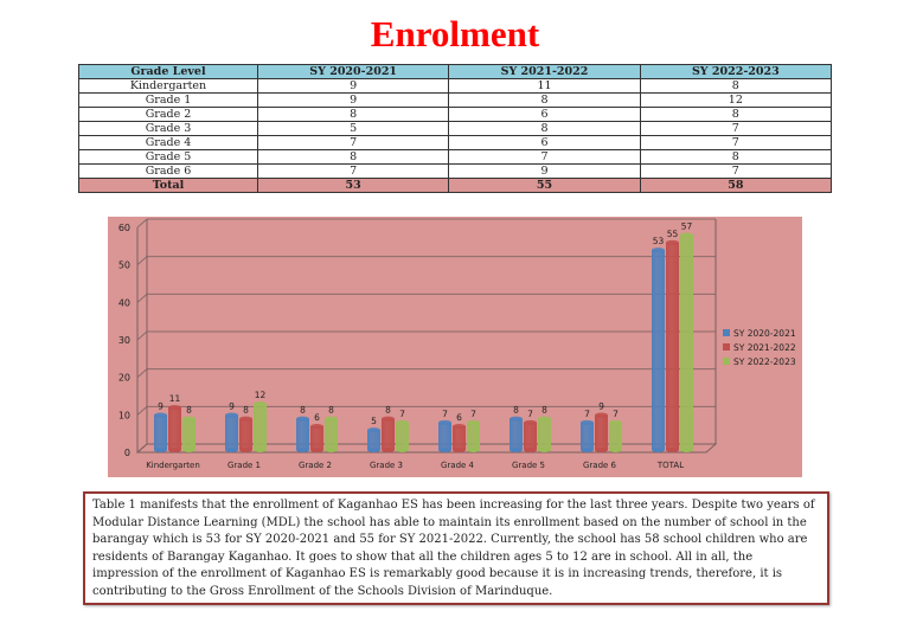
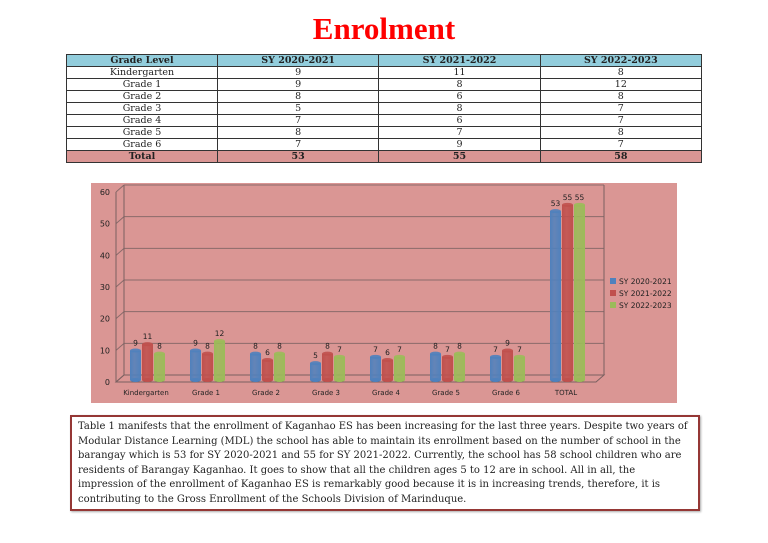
SY 2022-2023/TOTAL: 57 -> 55
